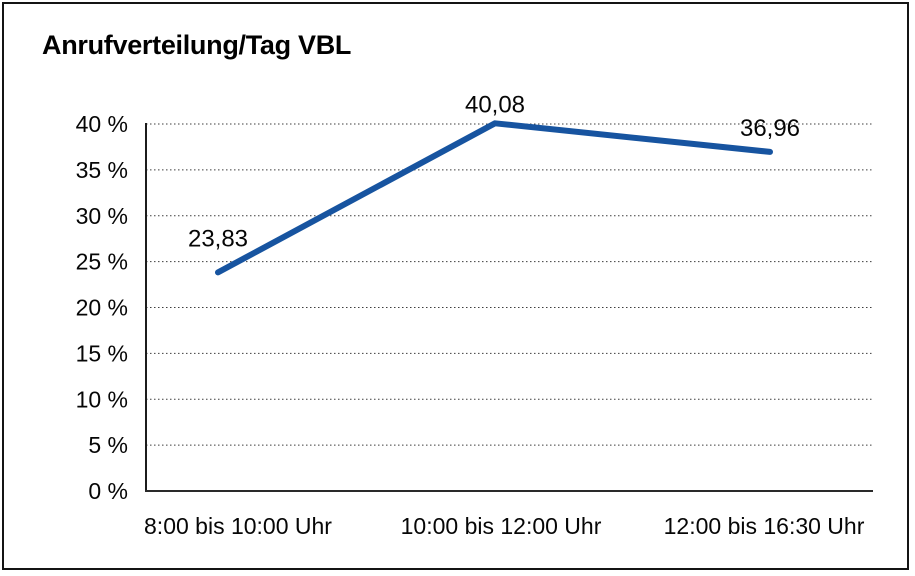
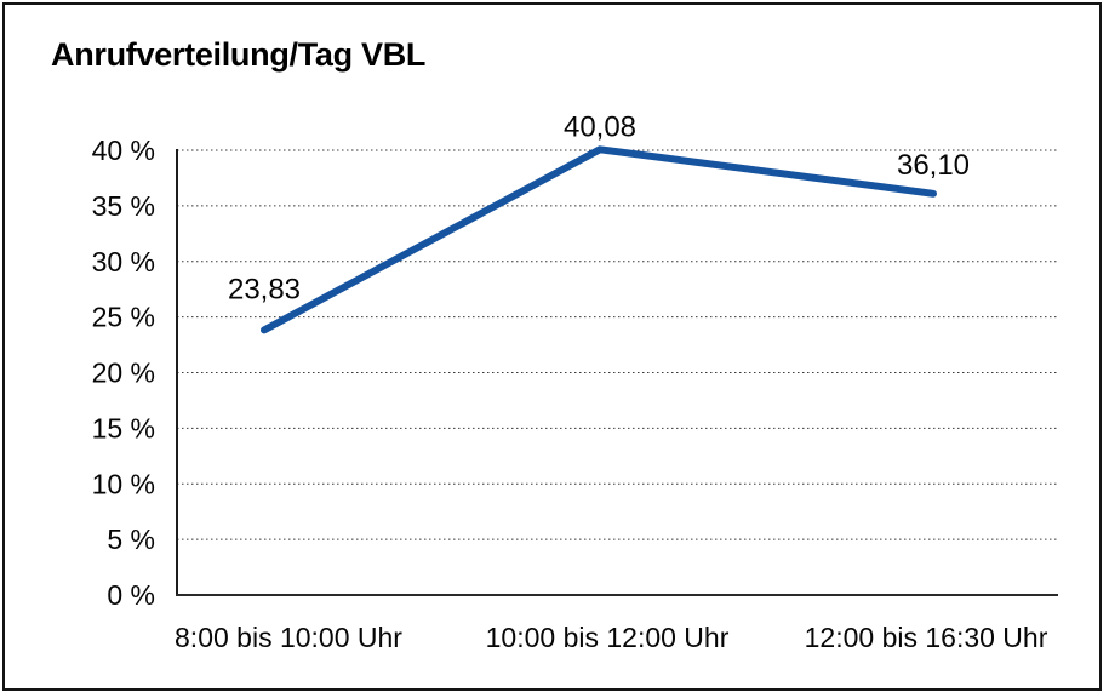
12:00 bis 16:30 Uhr: 36,96 -> 36,10
